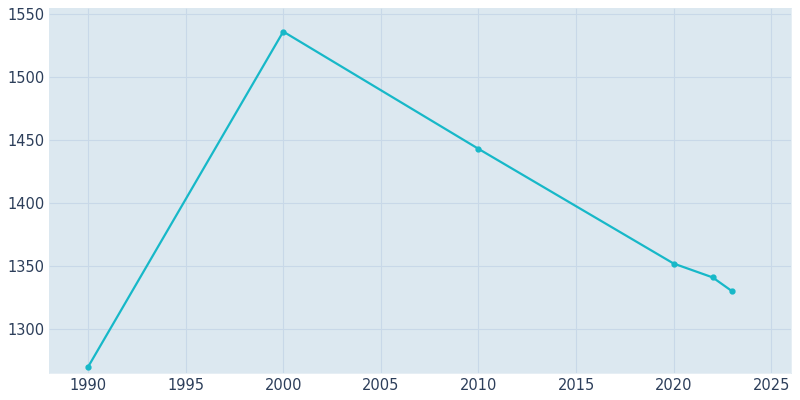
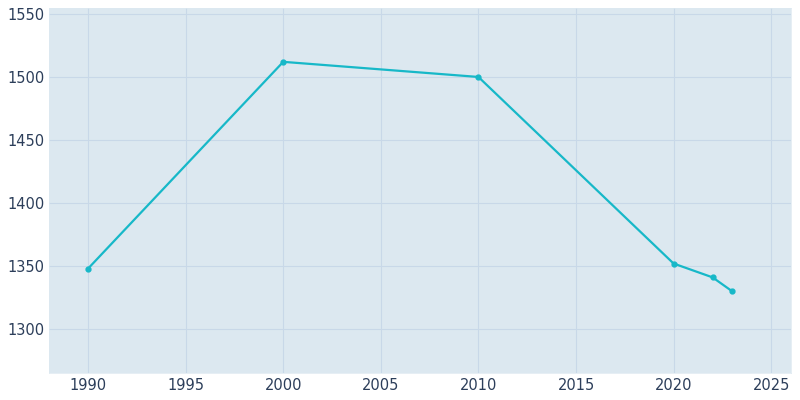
1990: 1270 -> 1348
2000: 1536 -> 1512
2010: 1443 -> 1500
